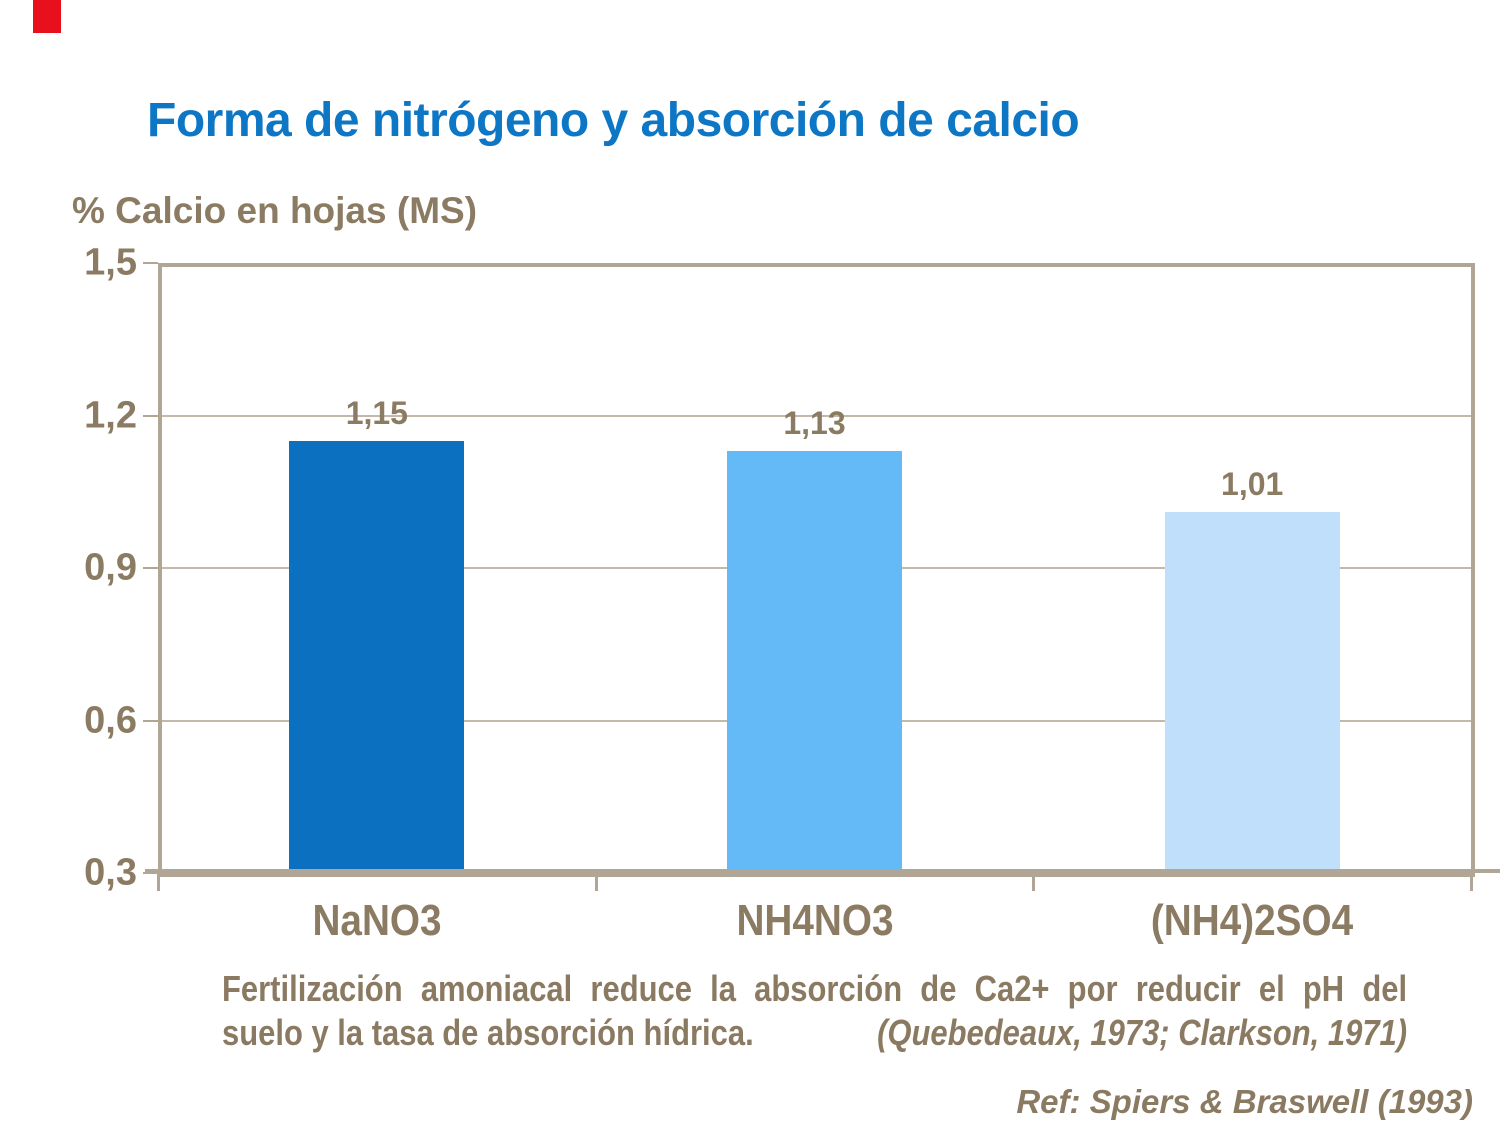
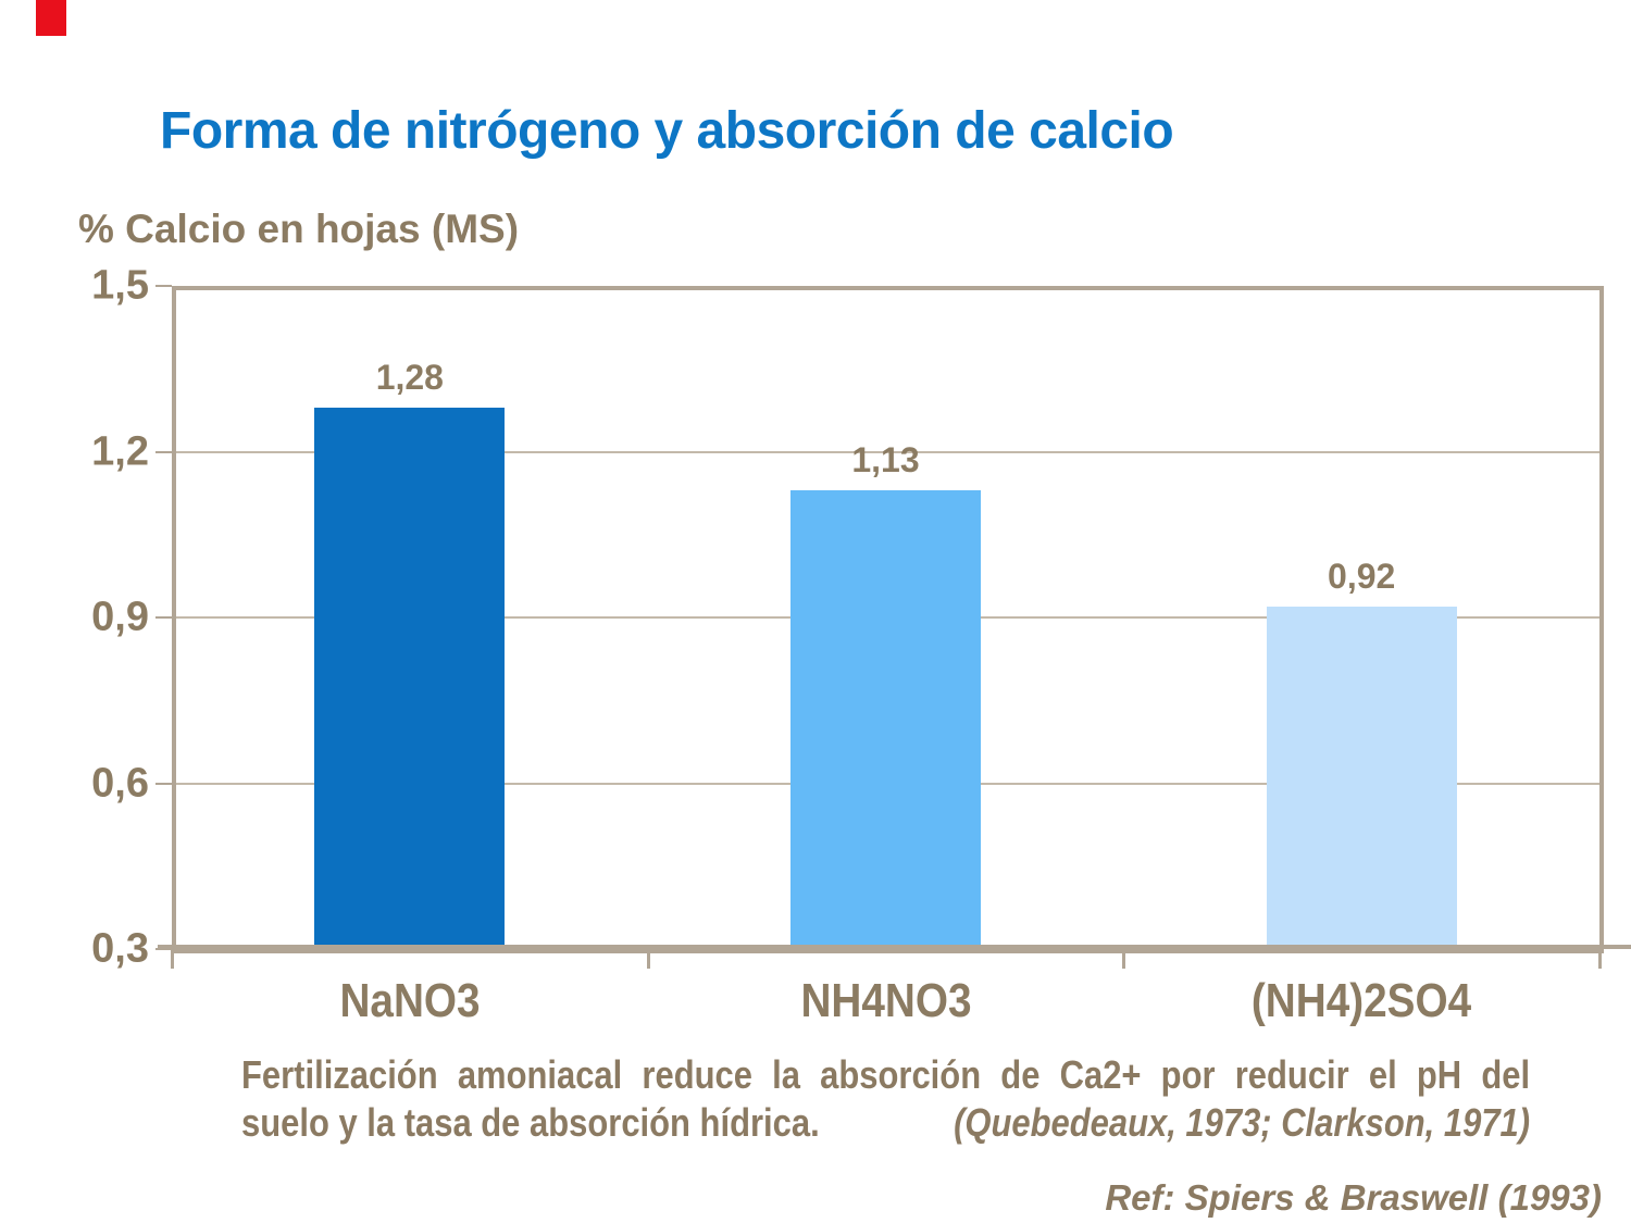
NaNO3: 1,15 -> 1,28
(NH4)2SO4: 1,01 -> 0,92
